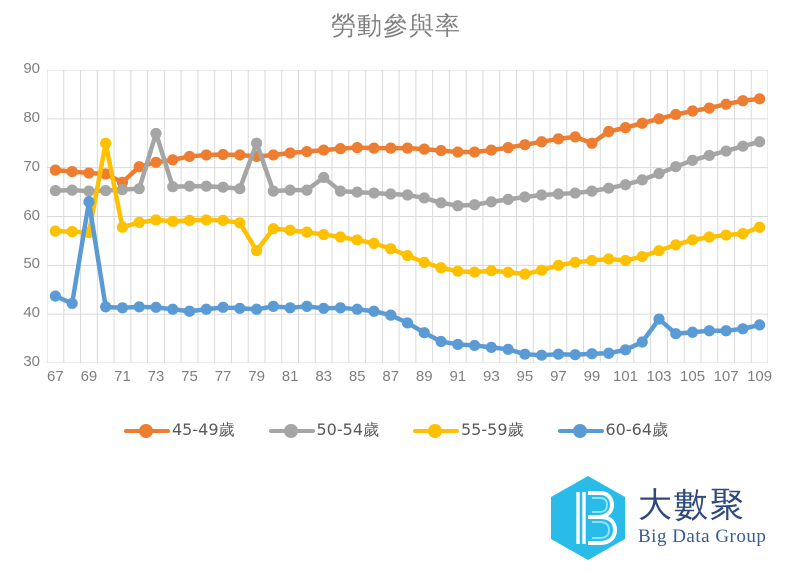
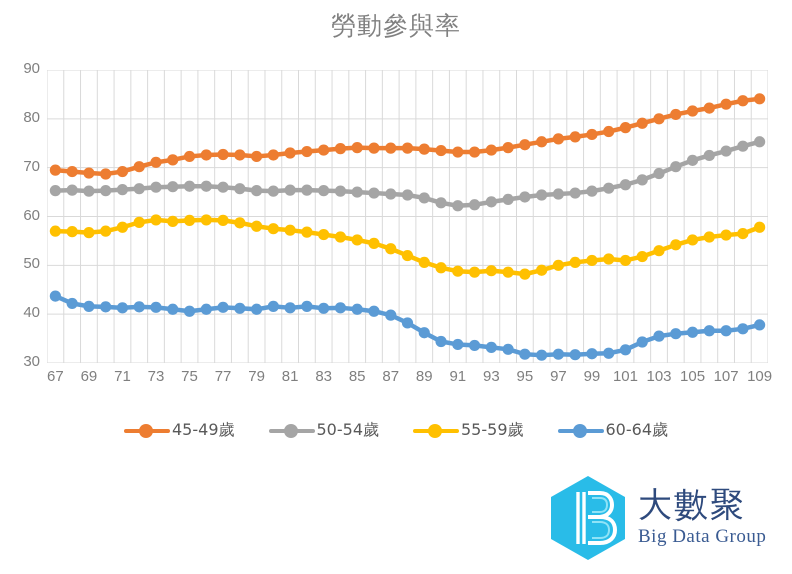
60-64歲/69: 63 -> 42
55-59歲/70: 75 -> 57
45-49歲/71: 67 -> 69
50-54歲/73: 77 -> 66
50-54歲/79: 75 -> 65
55-59歲/79: 53 -> 58
50-54歲/83: 68 -> 65
45-49歲/99: 75 -> 77
60-64歲/103: 39 -> 36
